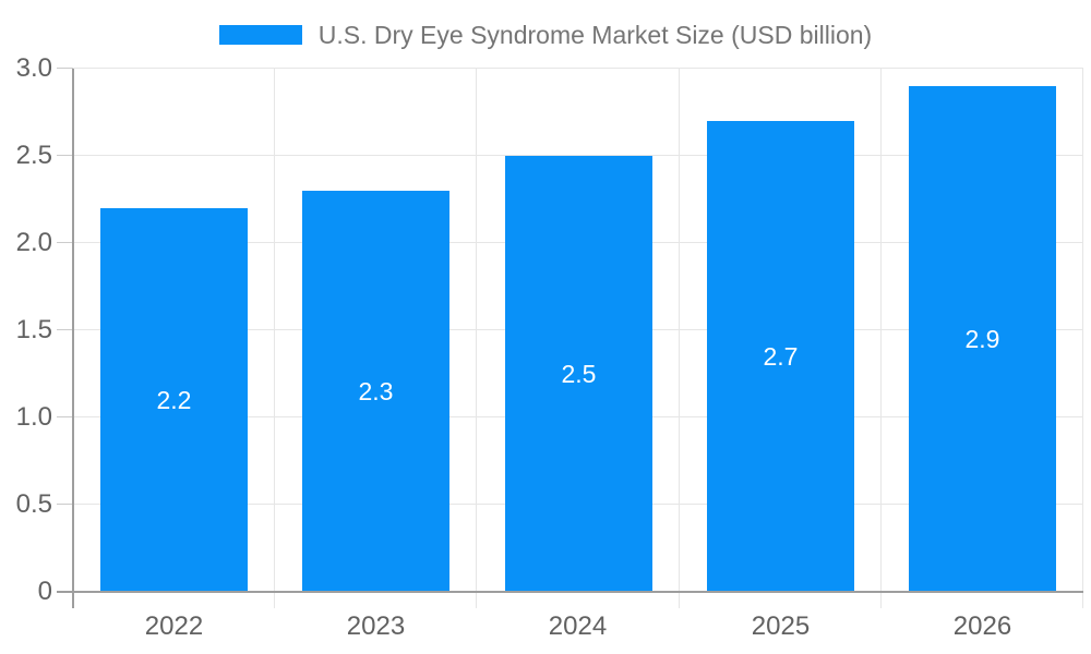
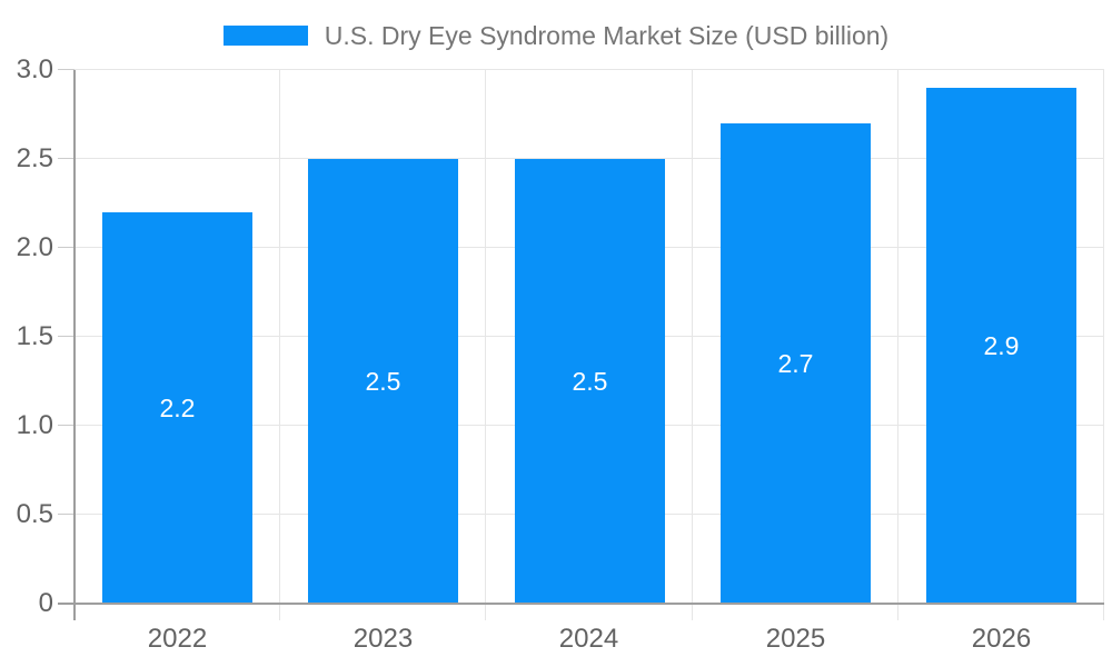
2023: 2.3 -> 2.5
